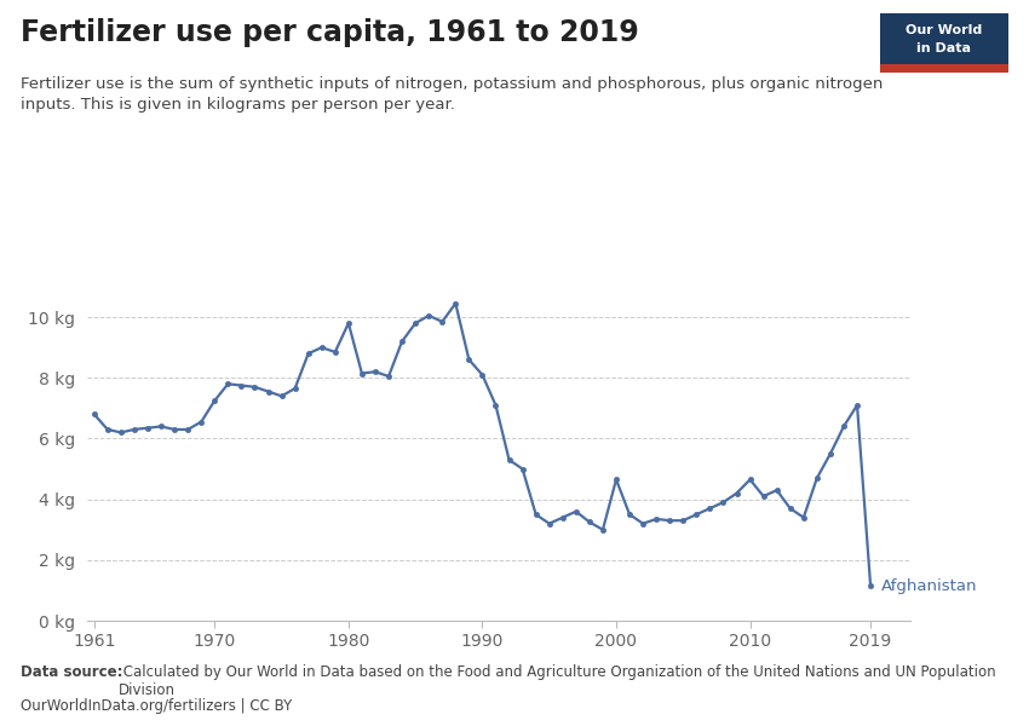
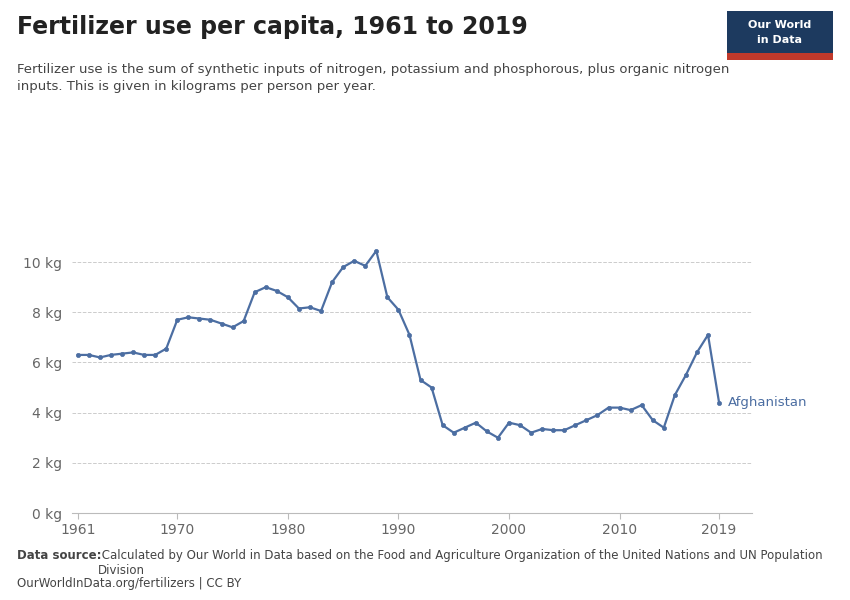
1961: 6.80 kg -> 6.30 kg
1970: 7.25 kg -> 7.70 kg
1980: 9.80 kg -> 8.60 kg
2000: 4.65 kg -> 3.60 kg
2010: 4.65 kg -> 4.20 kg
2019: 1.15 kg -> 4.40 kg
